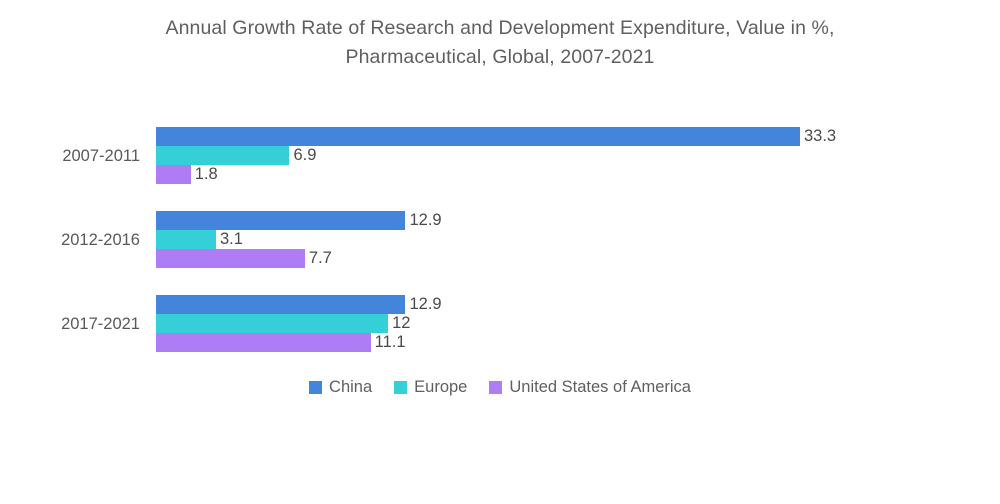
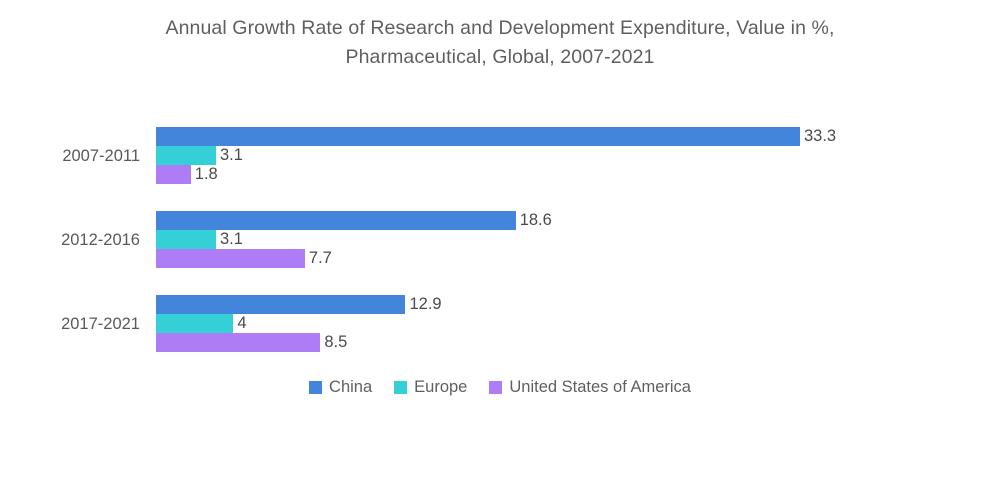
Europe/2007-2011: 6.9 -> 3.1
China/2012-2016: 12.9 -> 18.6
Europe/2017-2021: 12 -> 4
United States of America/2017-2021: 11.1 -> 8.5
